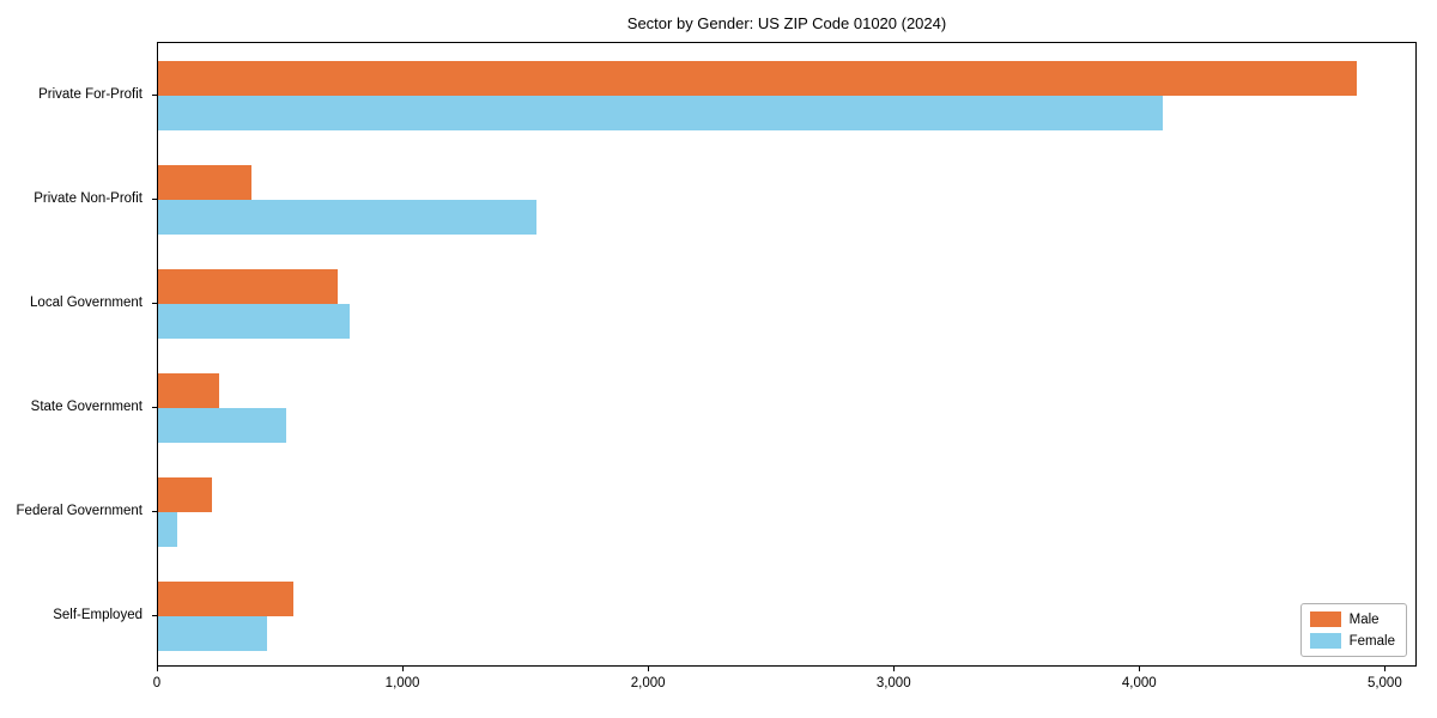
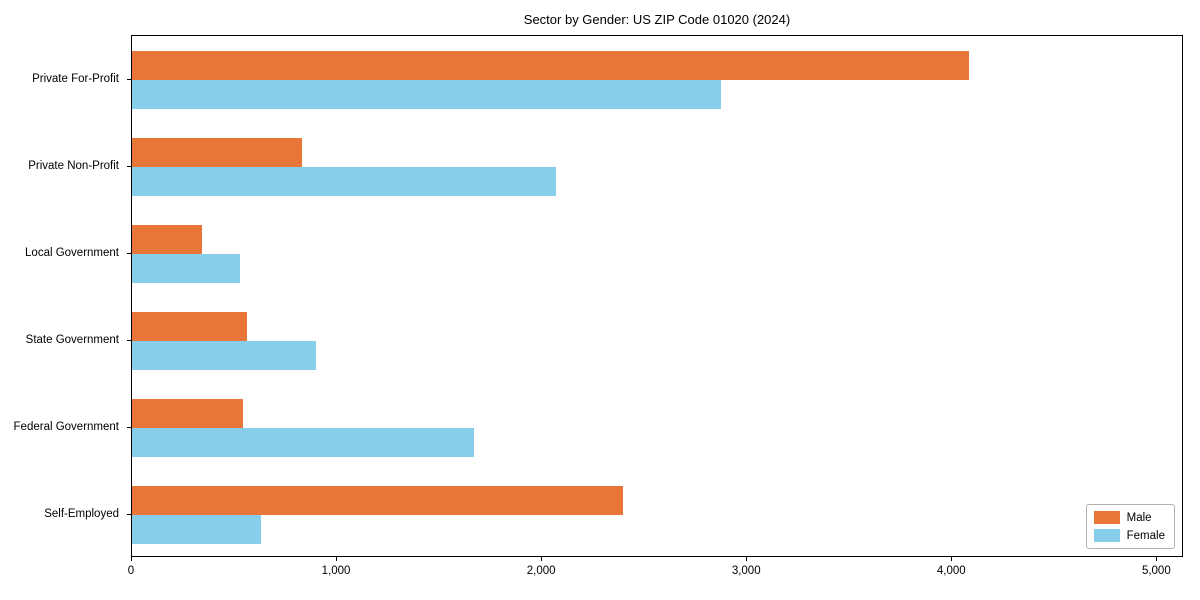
Male/Private For-Profit: 4890 -> 4090
Female/Private For-Profit: 4100 -> 2880
Male/Private Non-Profit: 380 -> 830
Female/Private Non-Profit: 1540 -> 2070
Male/Local Government: 740 -> 340
Female/Local Government: 780 -> 530
Male/State Government: 250 -> 560
Female/State Government: 520 -> 900
Male/Federal Government: 220 -> 540
Female/Federal Government: 80 -> 1670
Male/Self-Employed: 550 -> 2400
Female/Self-Employed: 440 -> 630
